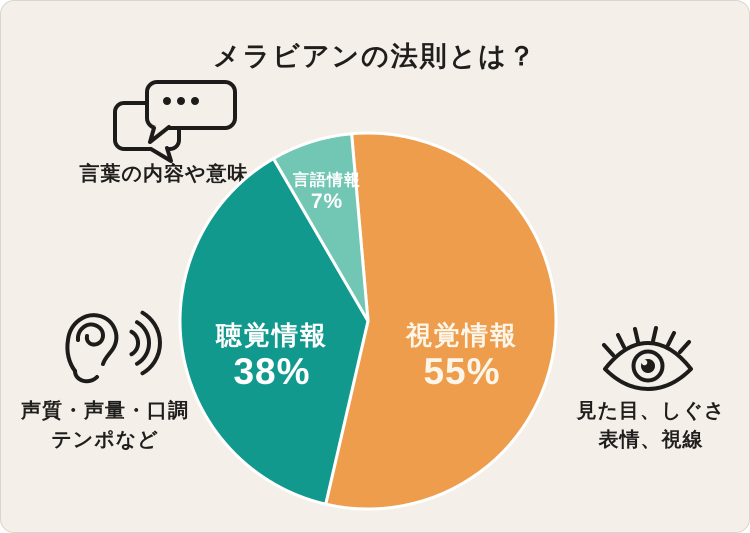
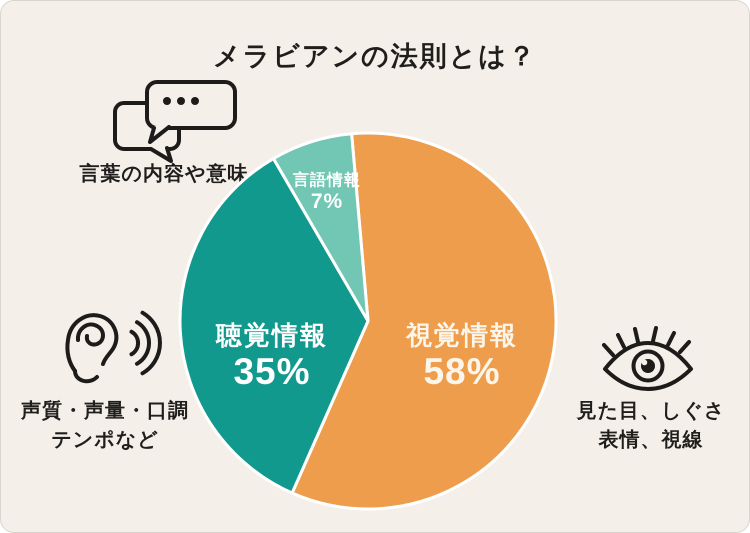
視覚情報: 55% -> 58%
聴覚情報: 38% -> 35%
